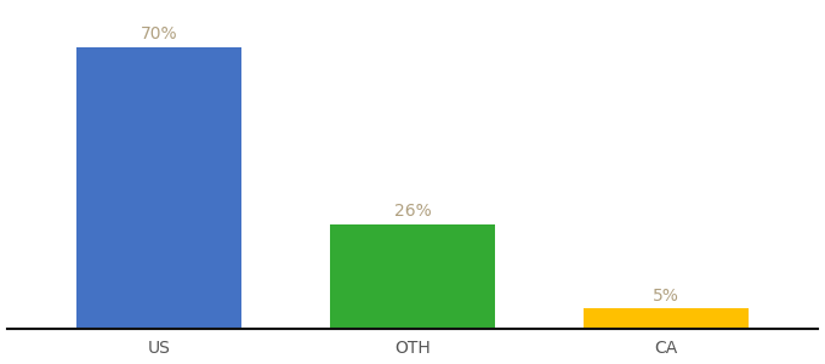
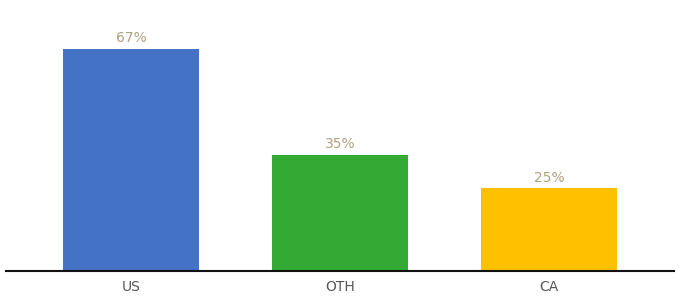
US: 70% -> 67%
OTH: 26% -> 35%
CA: 5% -> 25%
